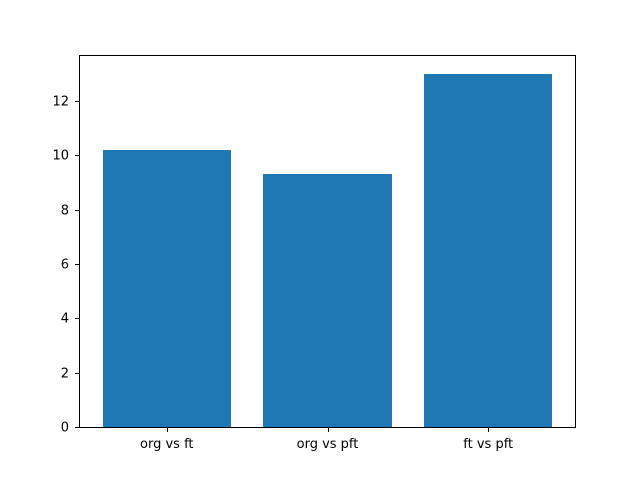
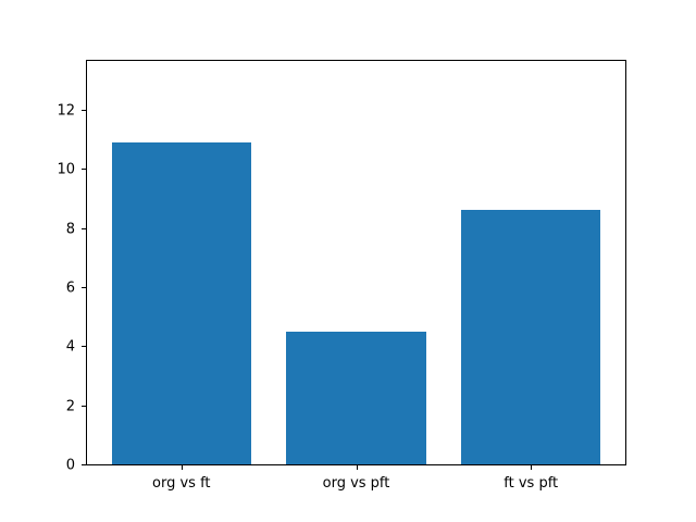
org vs ft: 10.2 -> 10.9
org vs pft: 9.3 -> 4.5
ft vs pft: 13.0 -> 8.6
